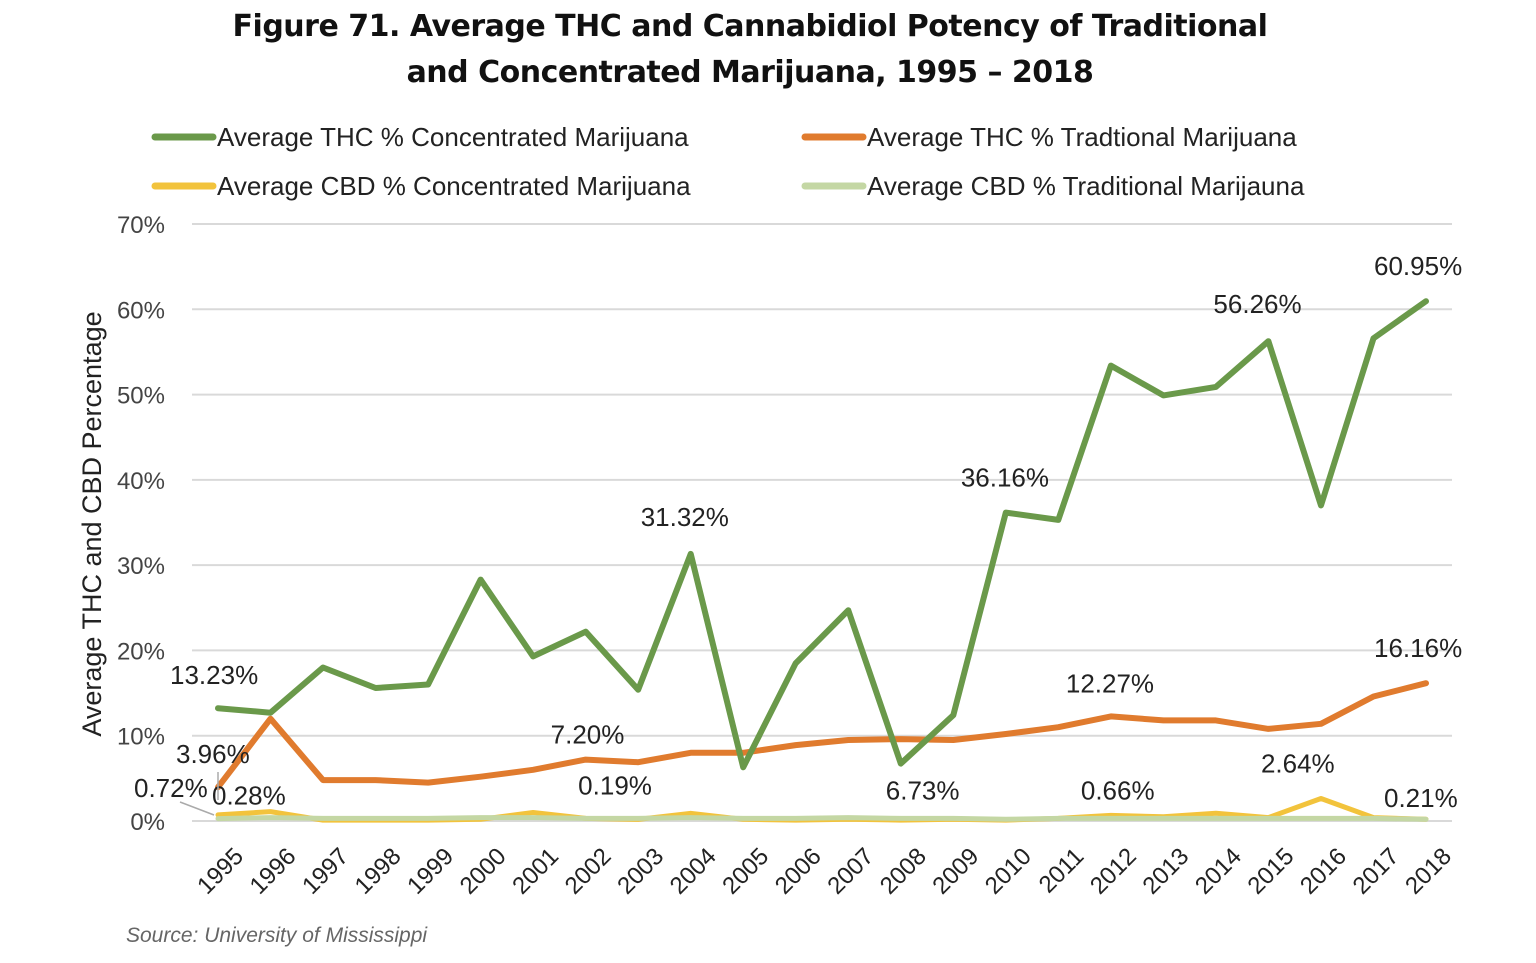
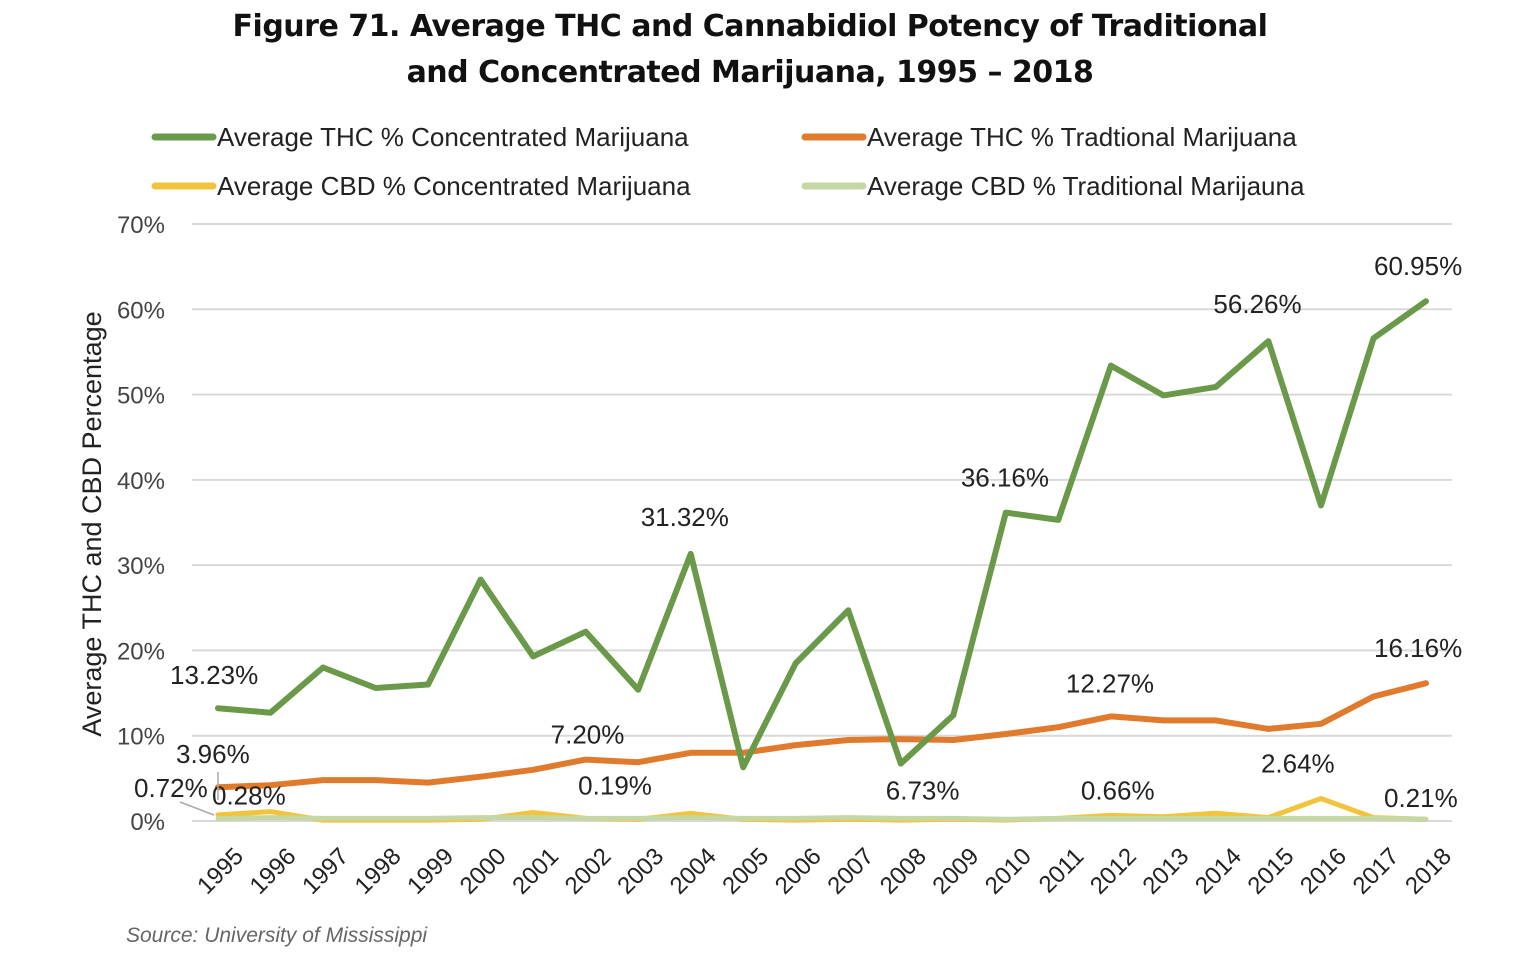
Average THC % Tradtional Marijuana/1996: 12% -> 4%
